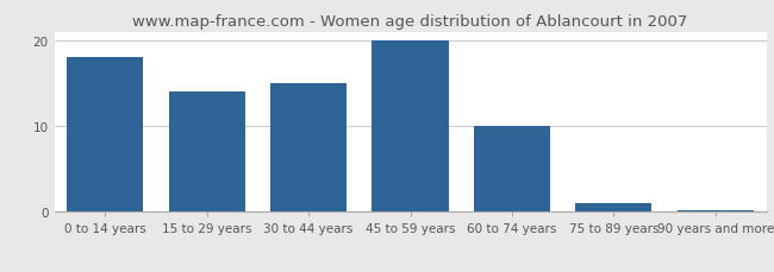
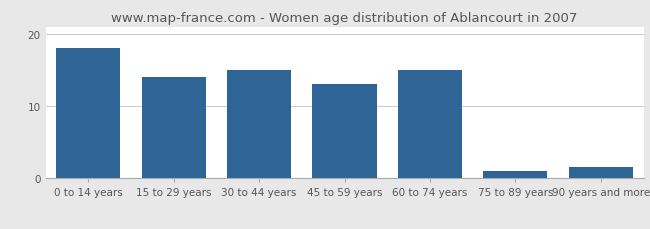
45 to 59 years: 20.0 -> 13.0
60 to 74 years: 10.0 -> 15.0
90 years and more: 0.2 -> 1.6
